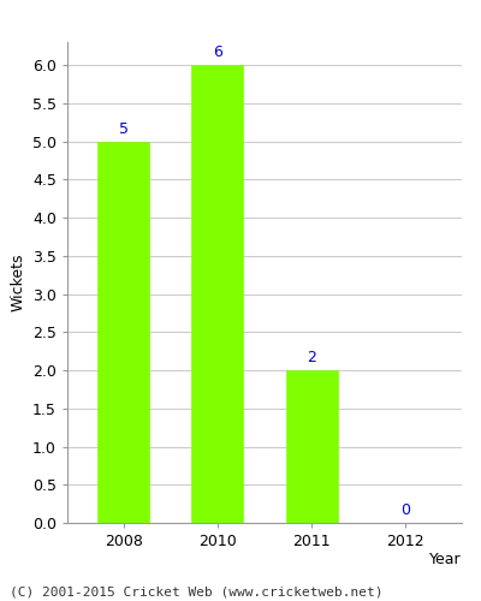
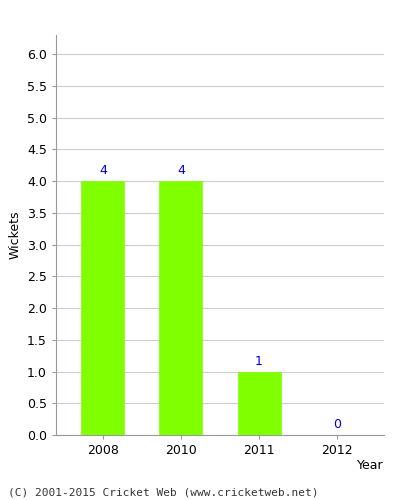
2008: 5 -> 4
2010: 6 -> 4
2011: 2 -> 1
